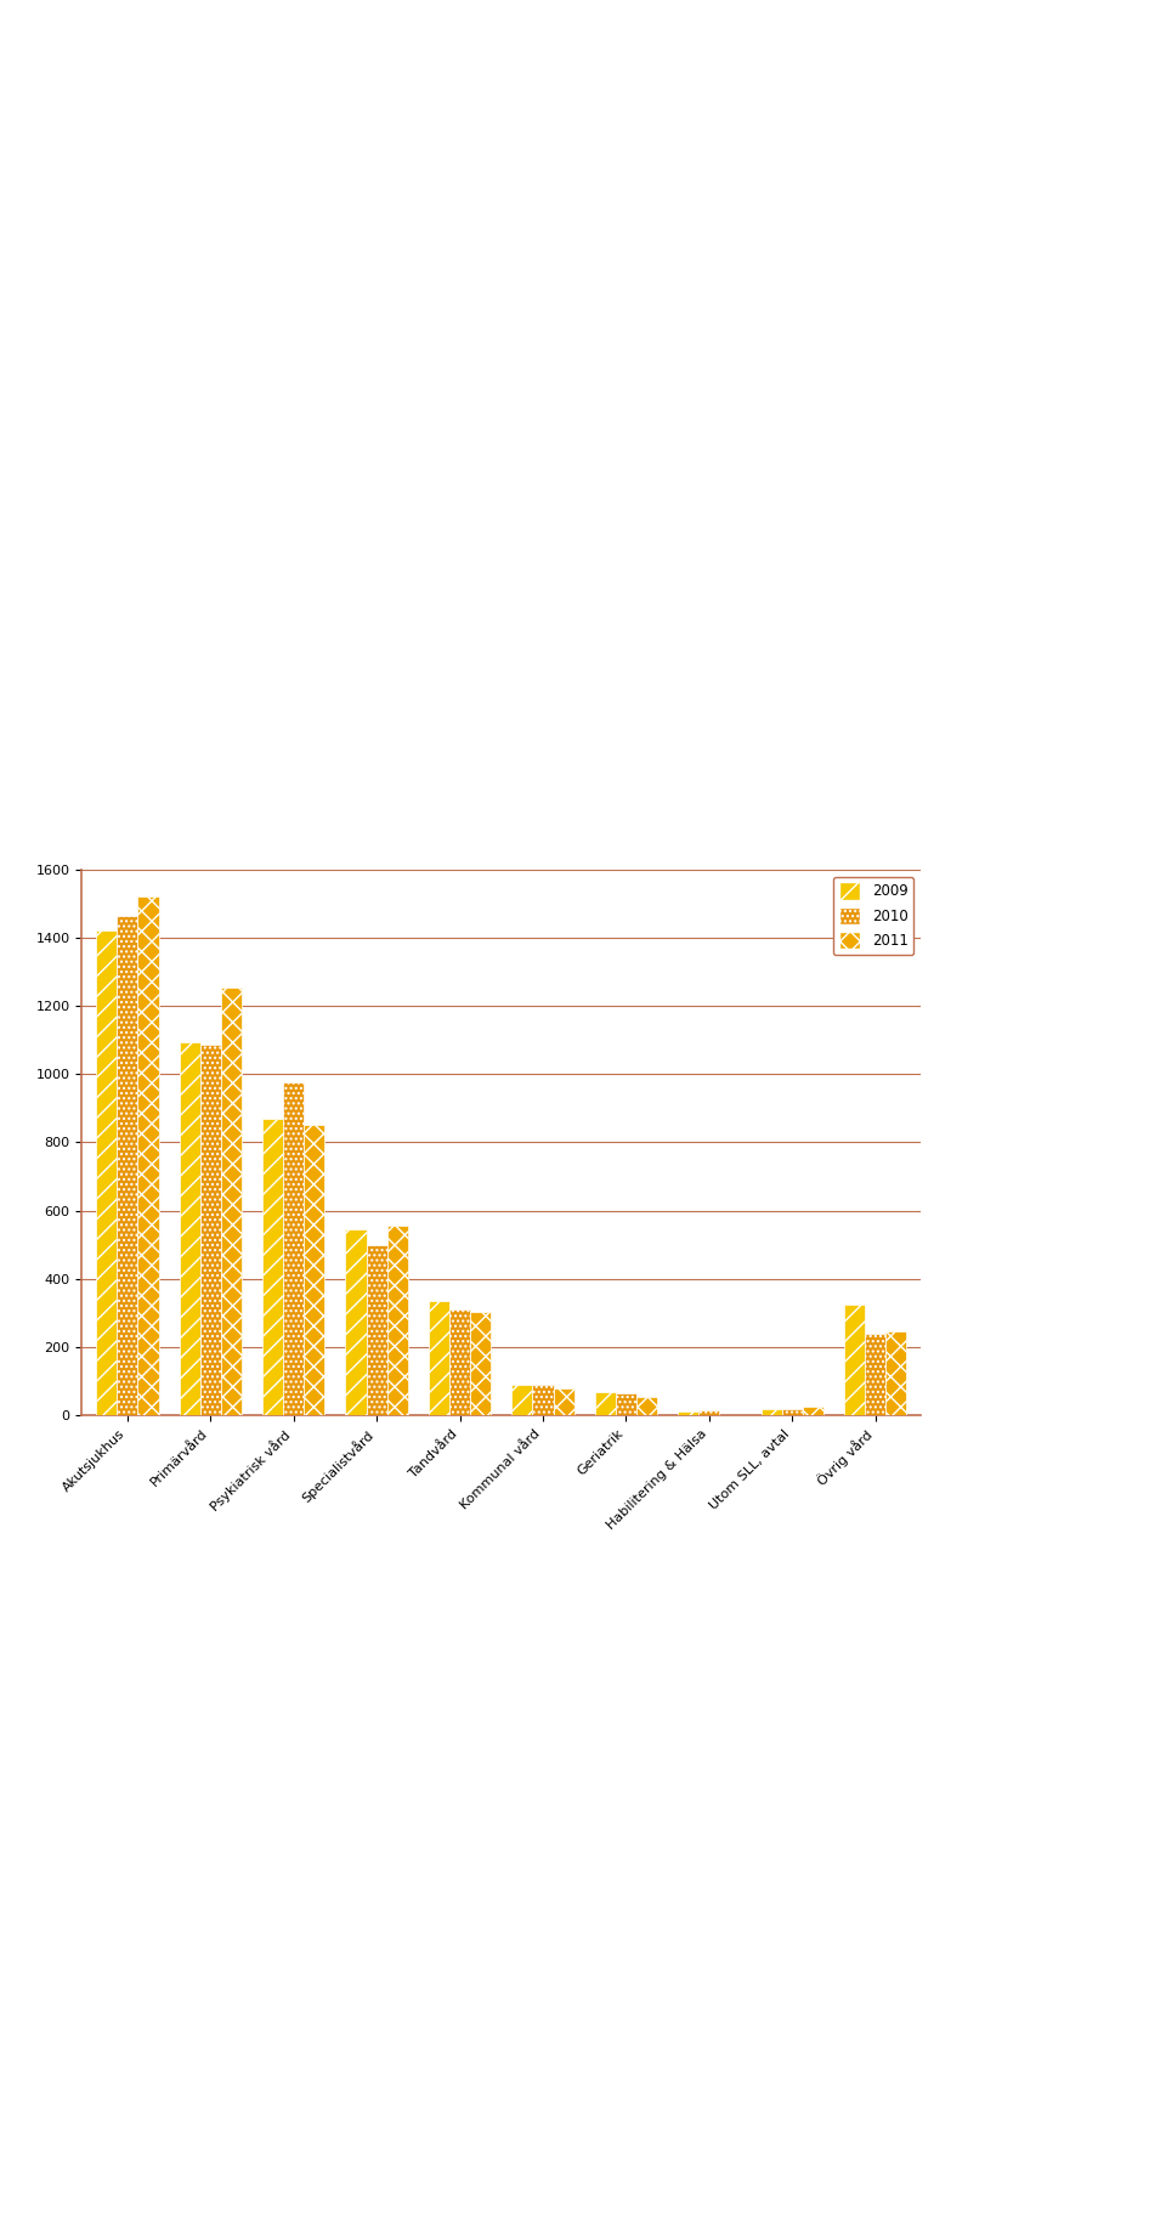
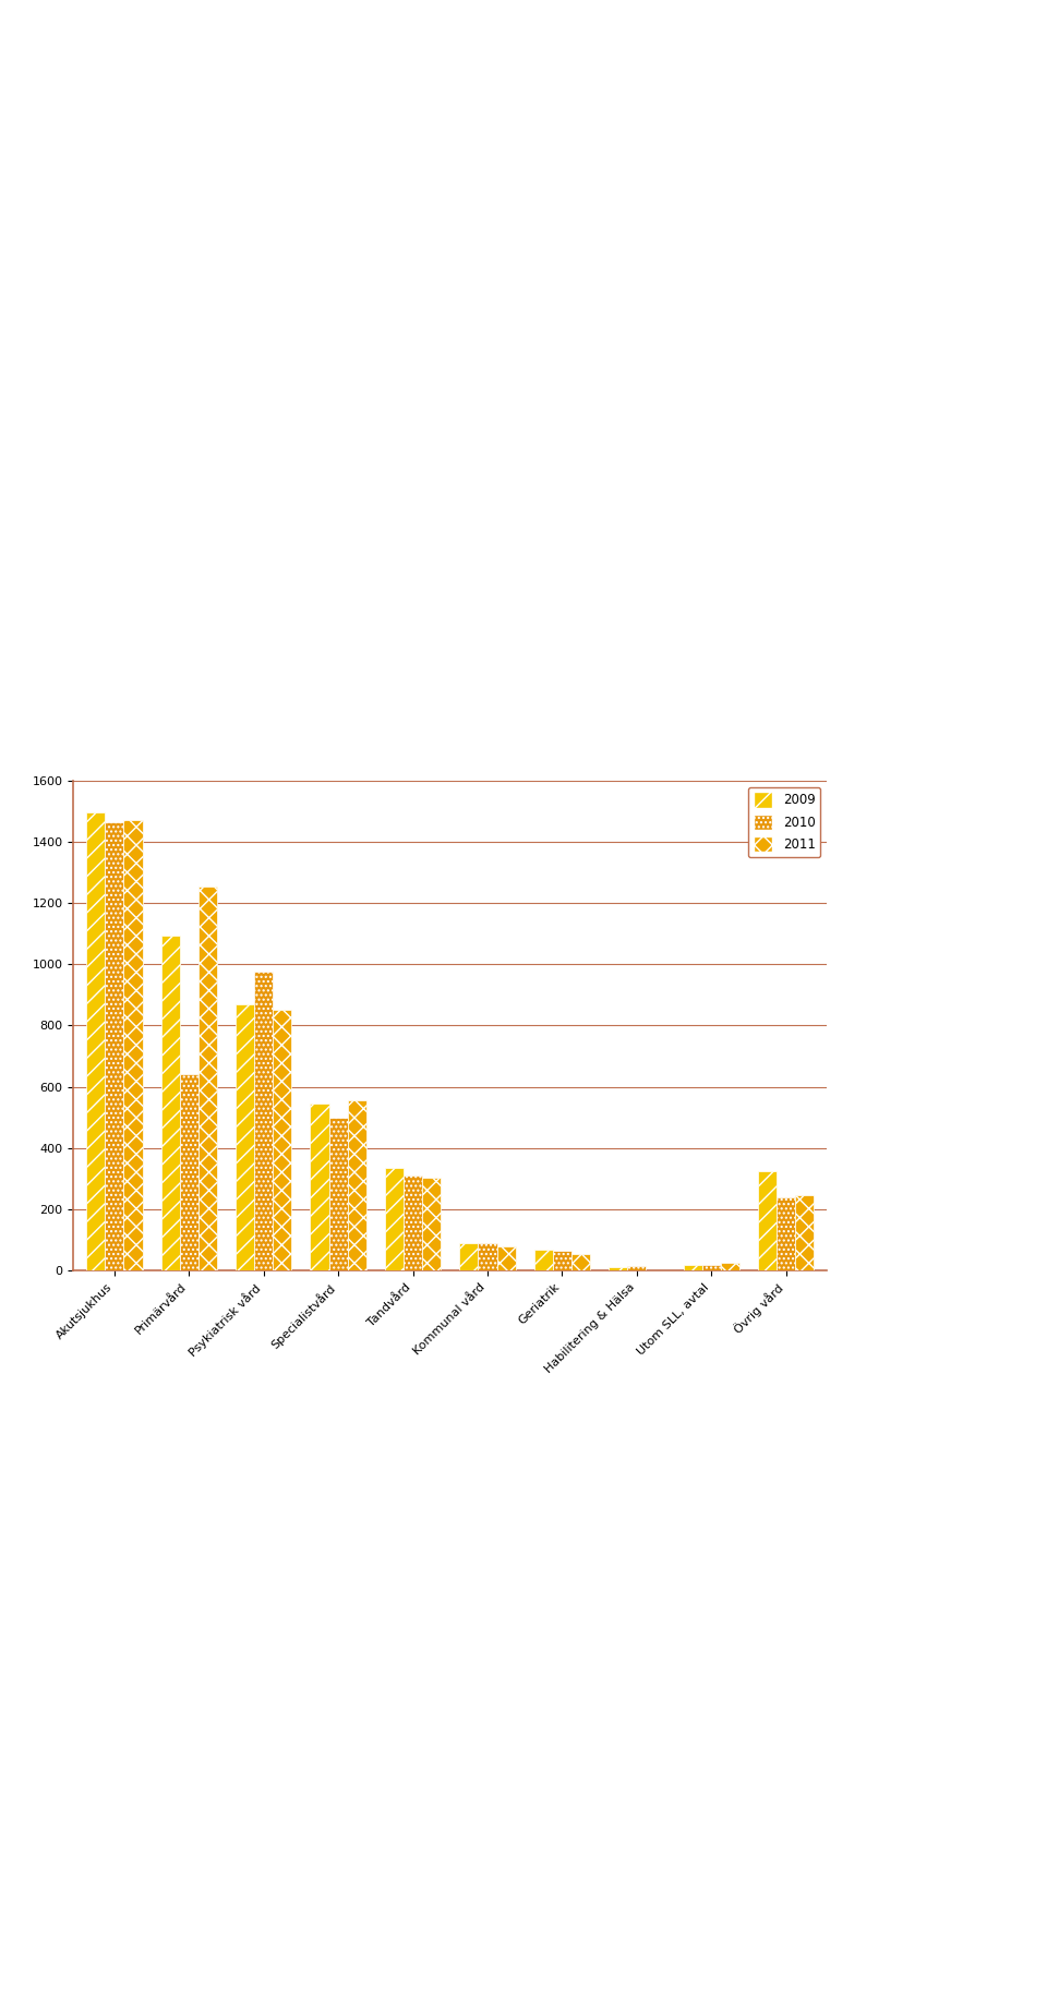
2009/Akutsjukhus: 1420 -> 1495
2011/Akutsjukhus: 1520 -> 1470
2010/Primärvård: 1085 -> 640
